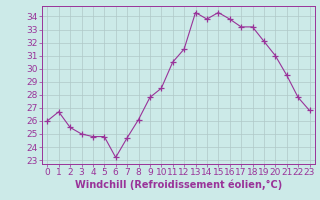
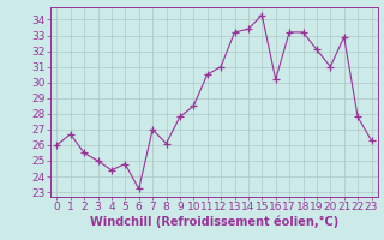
4: 24.8 -> 24.4
7: 24.7 -> 27.0
12: 31.5 -> 31.0
13: 34.3 -> 33.2
14: 33.8 -> 33.4
16: 33.8 -> 30.2
21: 29.5 -> 32.9
23: 26.8 -> 26.3
